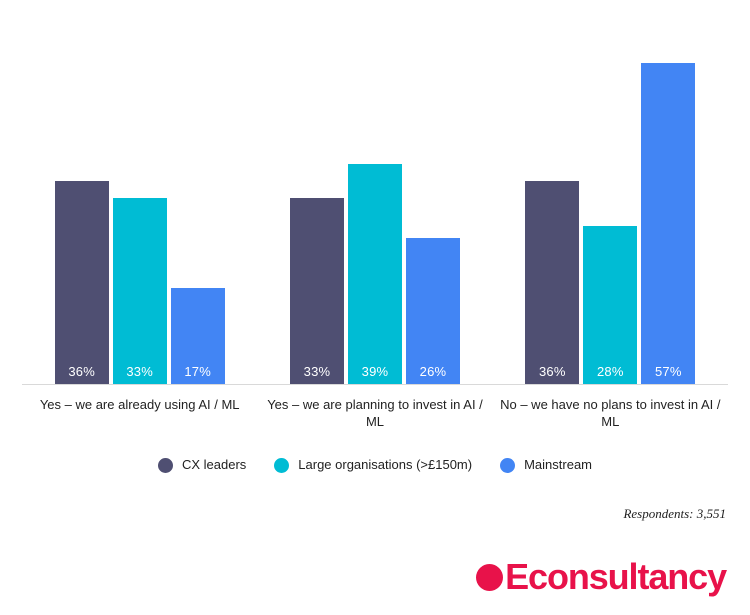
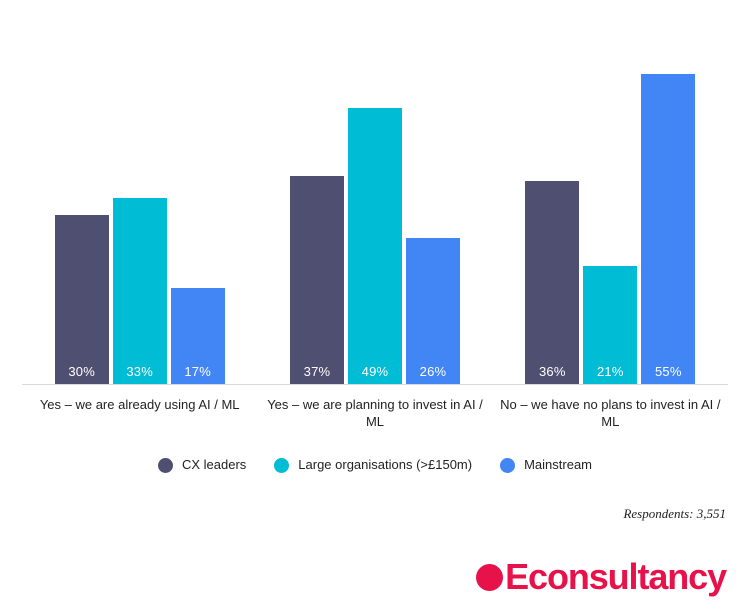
CX leaders/Yes – we are already using AI / ML: 36% -> 30%
CX leaders/Yes – we are planning to invest in AI / ML: 33% -> 37%
Large organisations (>£150m)/Yes – we are planning to invest in AI / ML: 39% -> 49%
Large organisations (>£150m)/No – we have no plans to invest in AI / ML: 28% -> 21%
Mainstream/No – we have no plans to invest in AI / ML: 57% -> 55%
